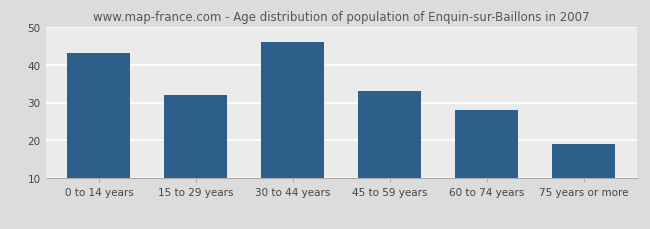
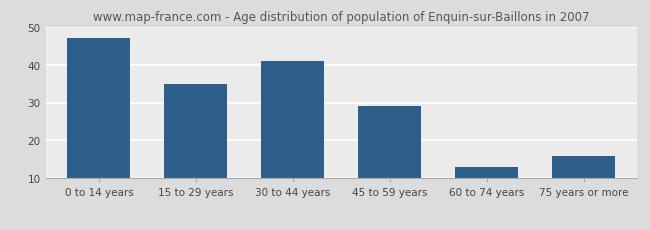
0 to 14 years: 43 -> 47
15 to 29 years: 32 -> 35
30 to 44 years: 46 -> 41
45 to 59 years: 33 -> 29
60 to 74 years: 28 -> 13
75 years or more: 19 -> 16
